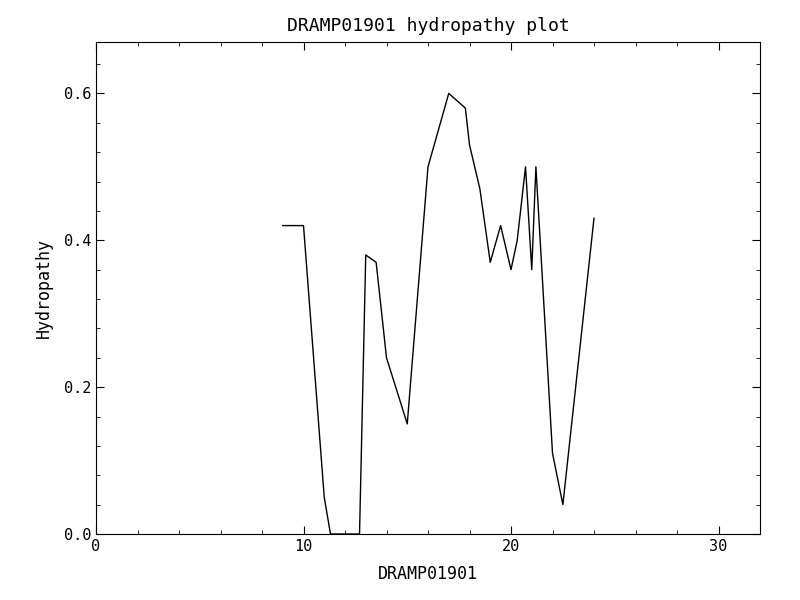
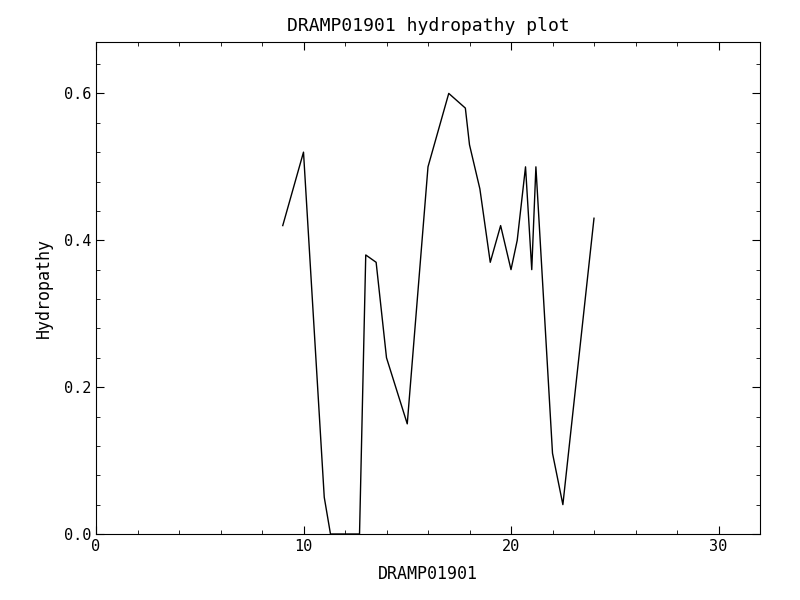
10: 0.42 -> 0.52
